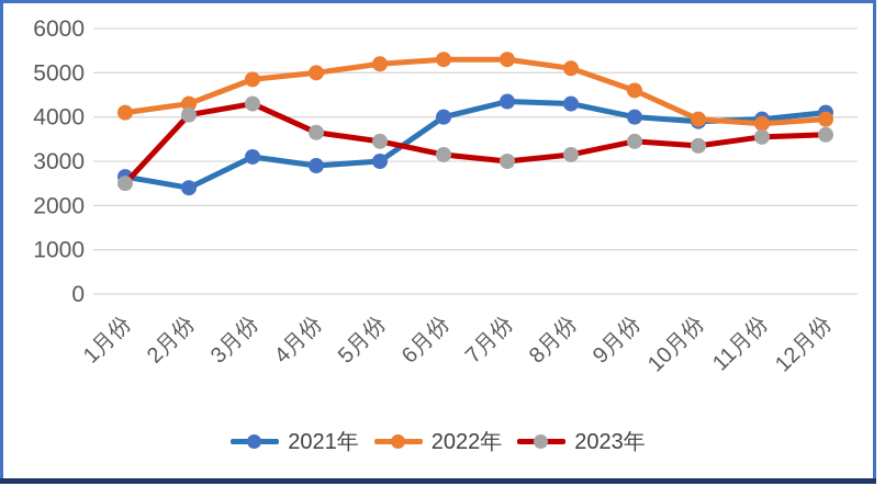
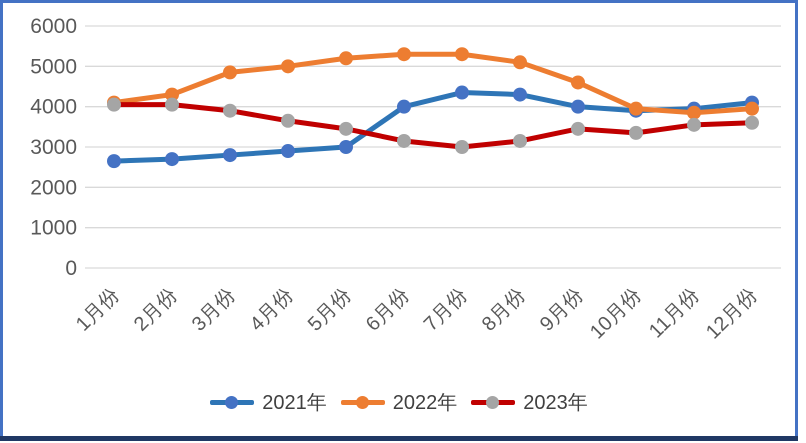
2023年/1月份: 2500 -> 4000
2021年/2月份: 2400 -> 2700
2021年/3月份: 3100 -> 2800
2023年/3月份: 4300 -> 3900
